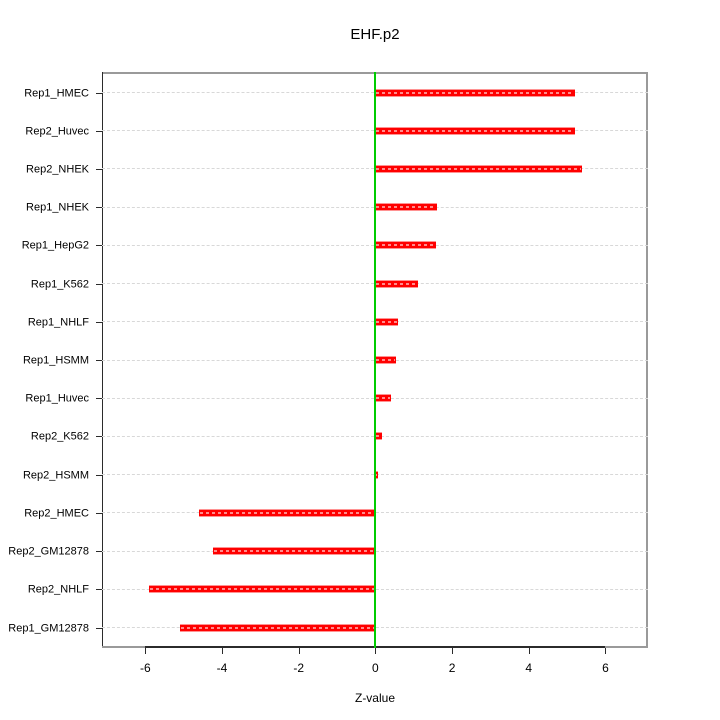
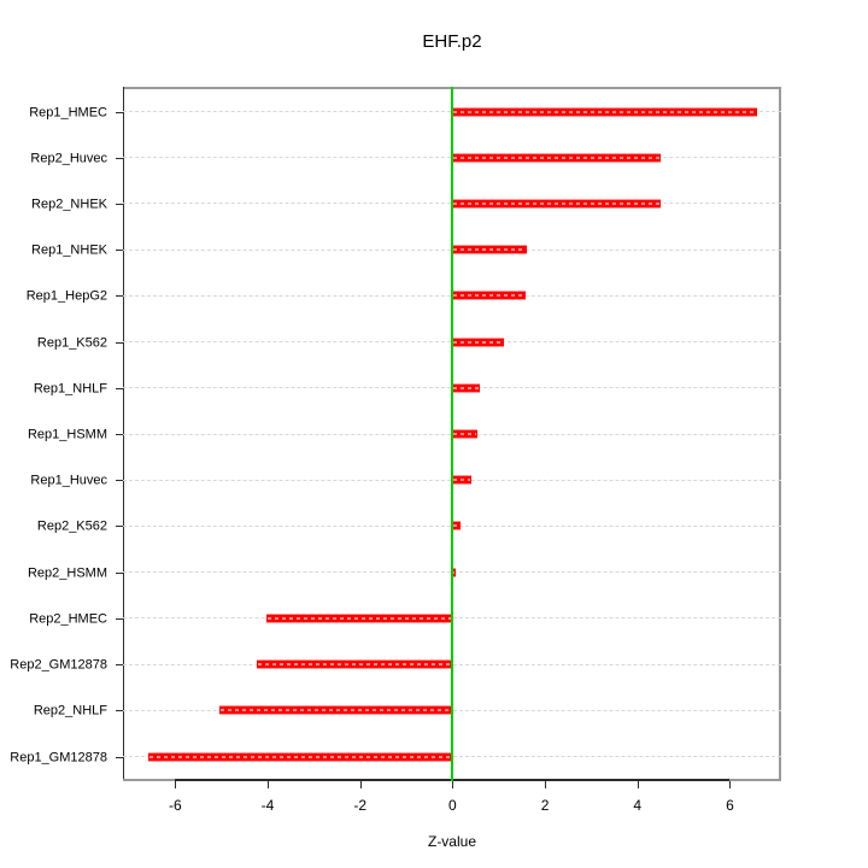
Rep1_HMEC: 5.2 -> 6.6
Rep2_Huvec: 5.2 -> 4.5
Rep2_NHEK: 5.4 -> 4.5
Rep2_HMEC: -4.6 -> -4.0
Rep2_NHLF: -5.9 -> -5.0
Rep1_GM12878: -5.1 -> -6.6
